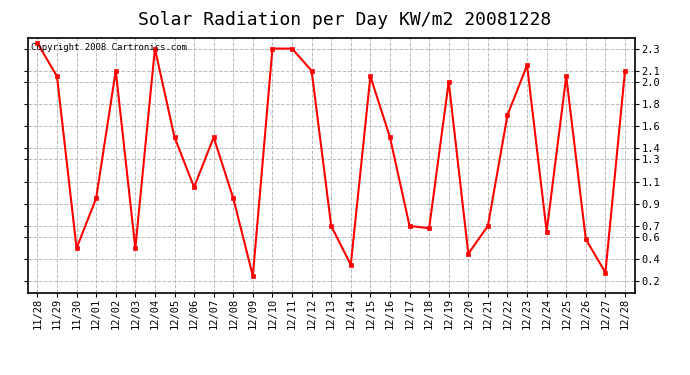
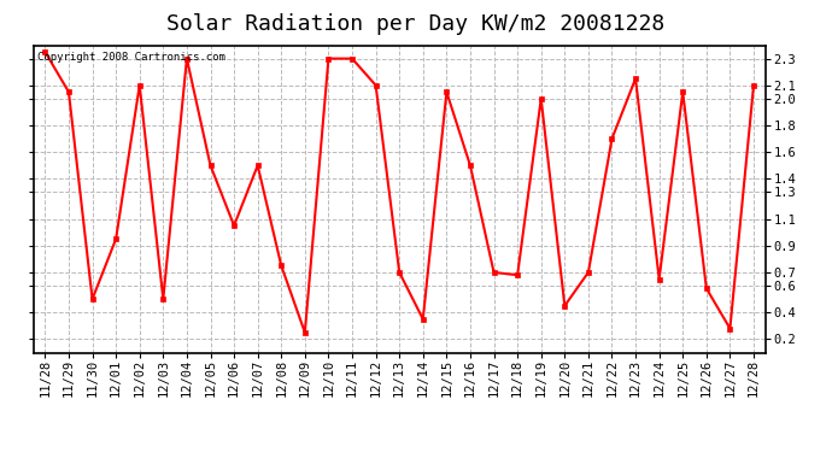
12/08: 0.95 -> 0.75
